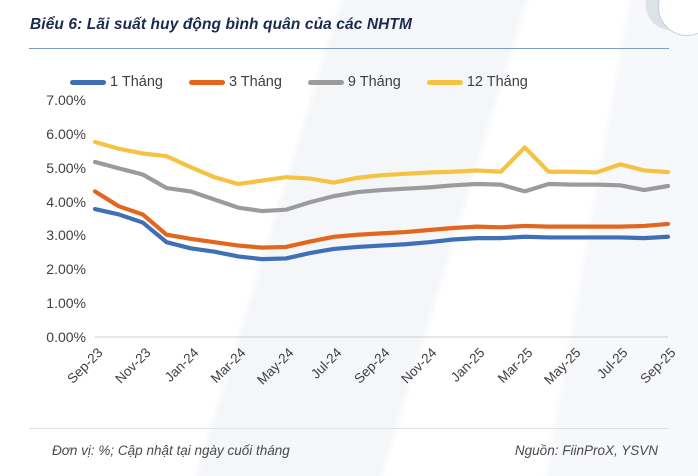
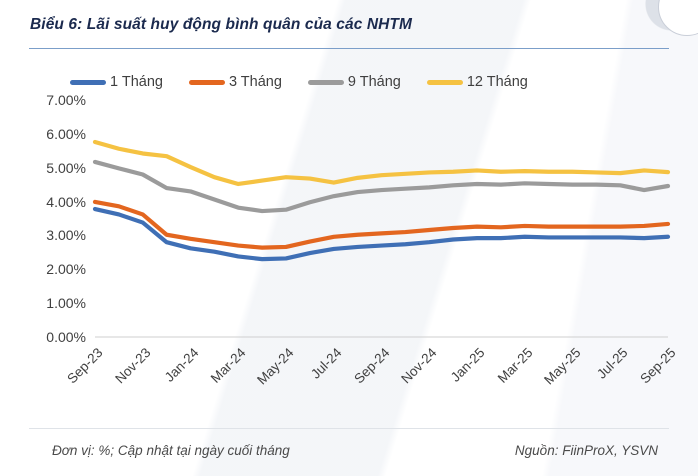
3 Tháng/Sep-23: 4.3% -> 4.0%
9 Tháng/Mar-25: 4.3% -> 4.5%
12 Tháng/Mar-25: 5.6% -> 4.9%
12 Tháng/Jul-25: 5.1% -> 4.8%
